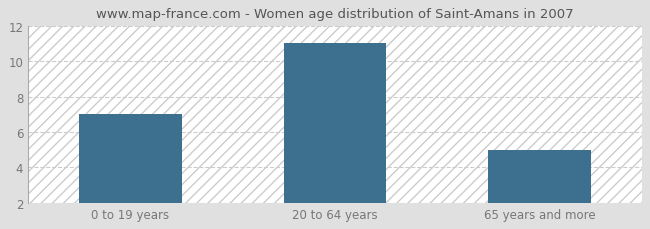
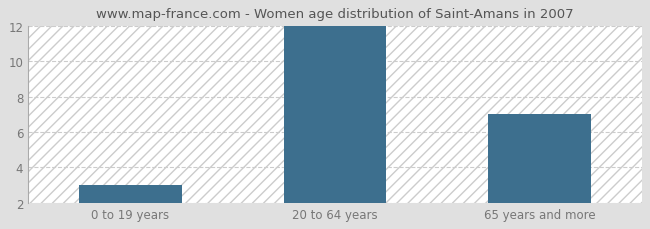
0 to 19 years: 7 -> 3
20 to 64 years: 11 -> 12
65 years and more: 5 -> 7
